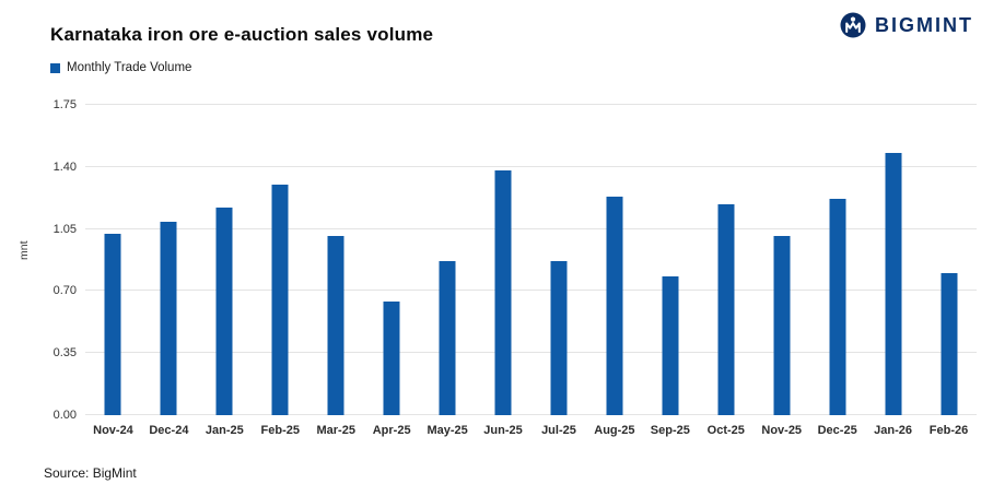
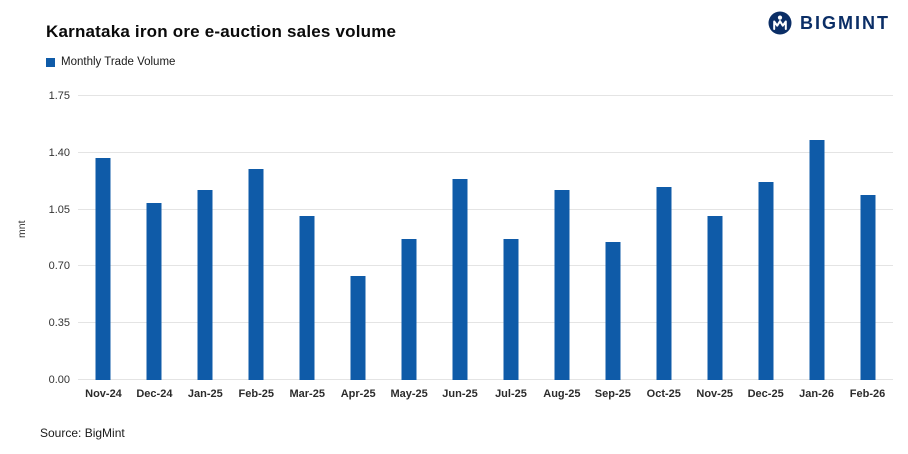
Nov-24: 1.02 -> 1.37
Jun-25: 1.38 -> 1.24
Aug-25: 1.23 -> 1.17
Sep-25: 0.78 -> 0.85
Feb-26: 0.80 -> 1.14
